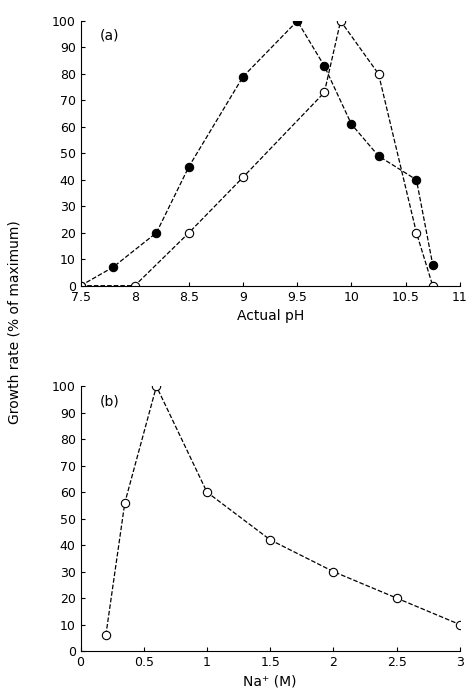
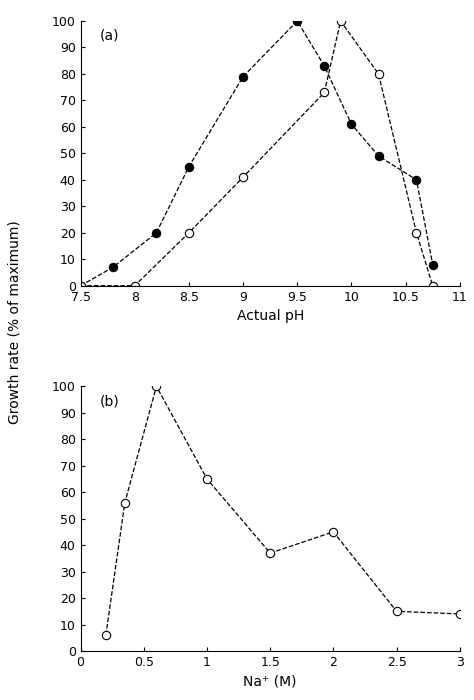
1: 60 -> 65
1.5: 42 -> 37
2: 30 -> 45
2.5: 20 -> 15
3: 10 -> 14
